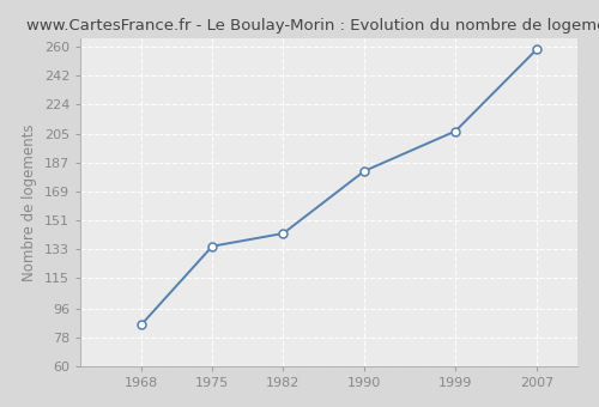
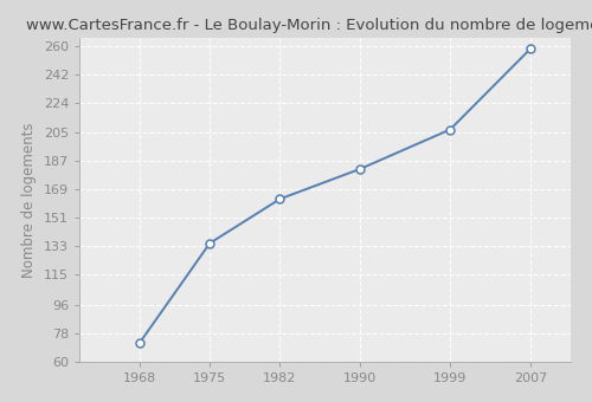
1968: 86 -> 72
1982: 143 -> 163
